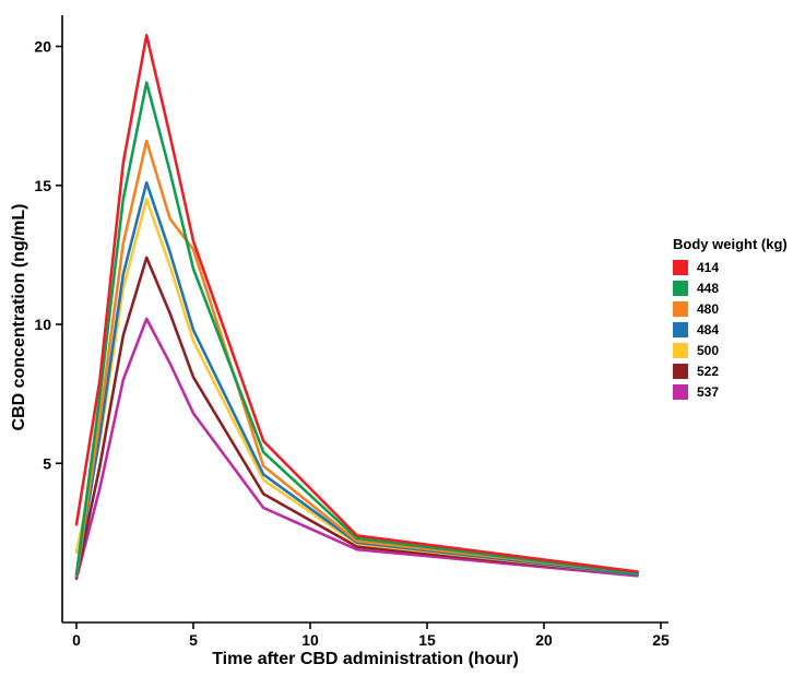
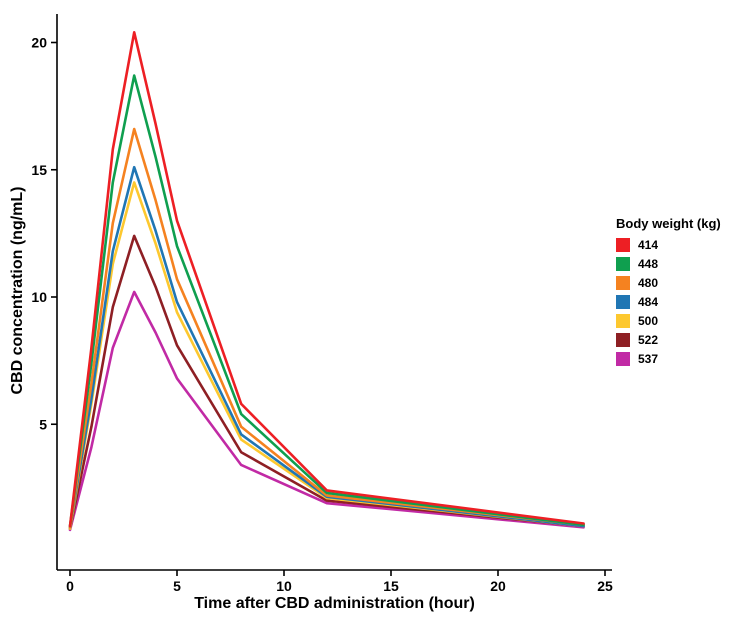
414/0: 2.8 -> 1.0
500/0: 1.8 -> 0.9
480/5: 12.7 -> 10.7
